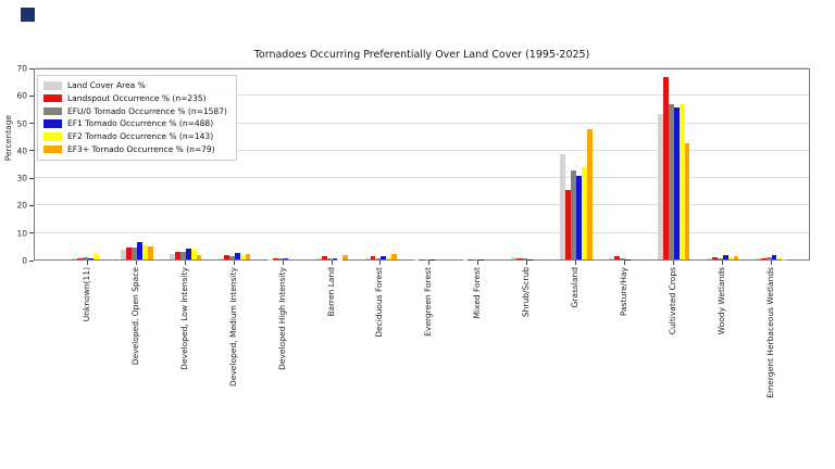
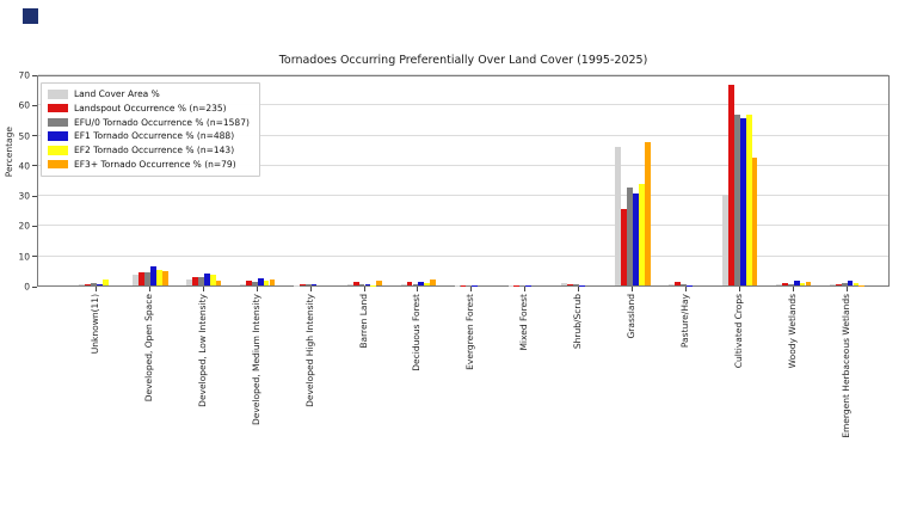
Land Cover Area %/Grassland: 38 -> 46
Land Cover Area %/Cultivated Crops: 53 -> 30
